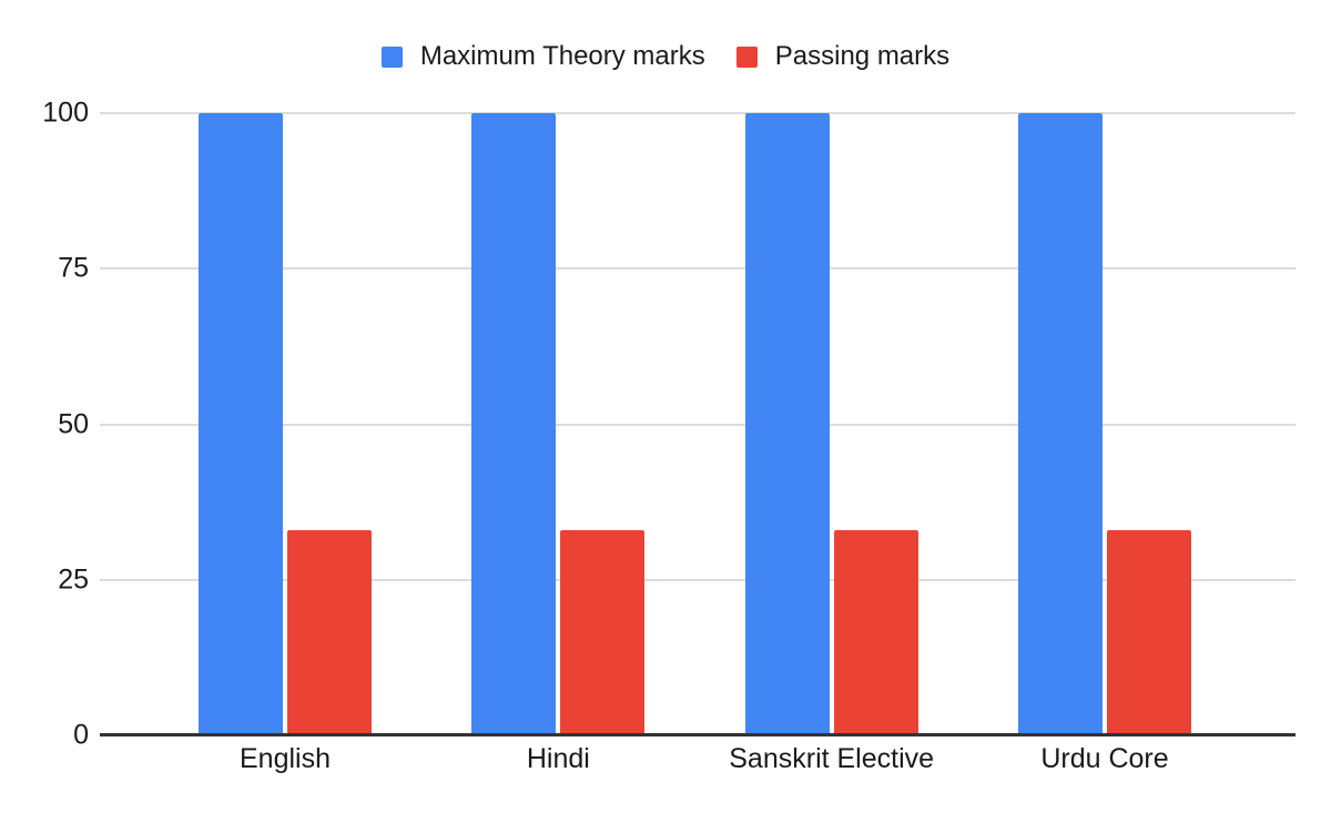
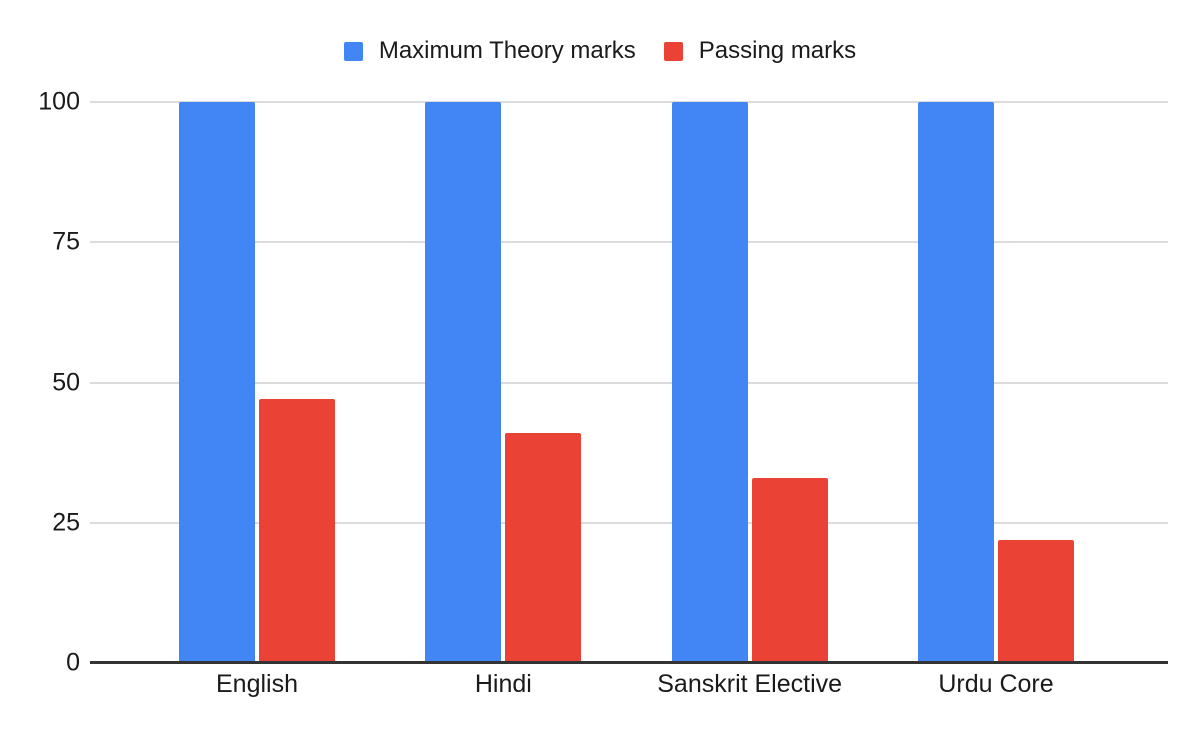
Passing marks/English: 33 -> 47
Passing marks/Hindi: 33 -> 41
Passing marks/Urdu Core: 33 -> 22
